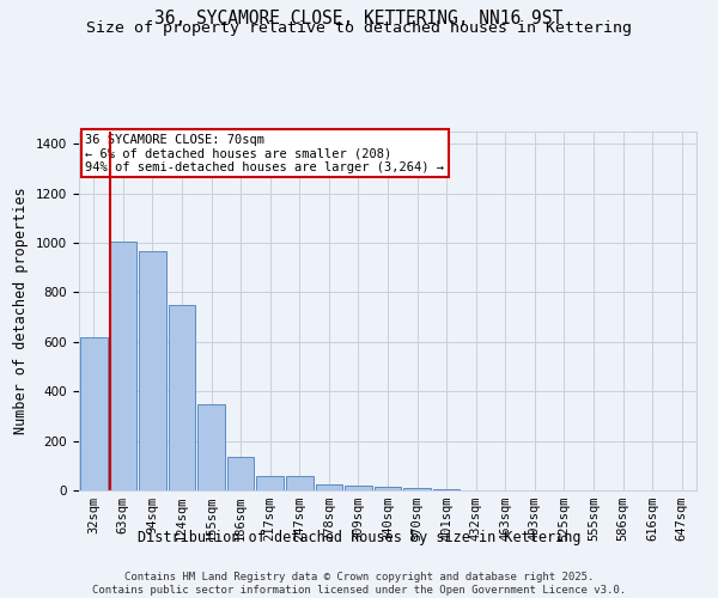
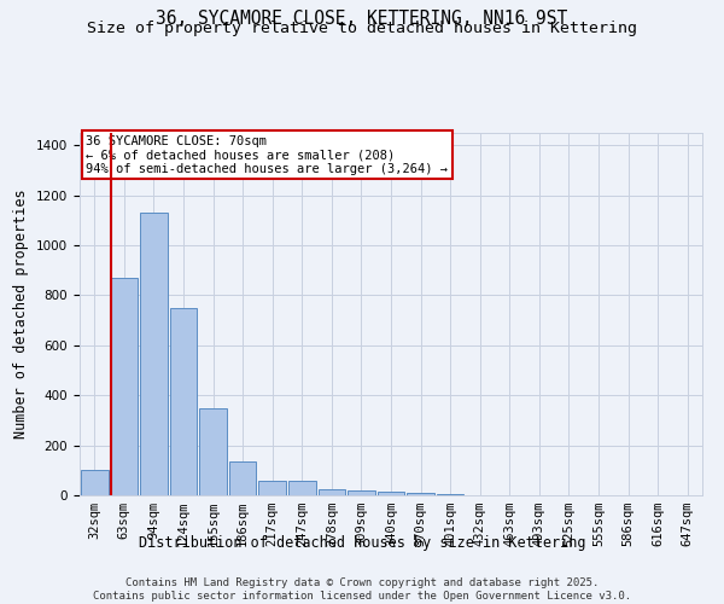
32sqm: 620 -> 100
63sqm: 1005 -> 870
94sqm: 965 -> 1130
